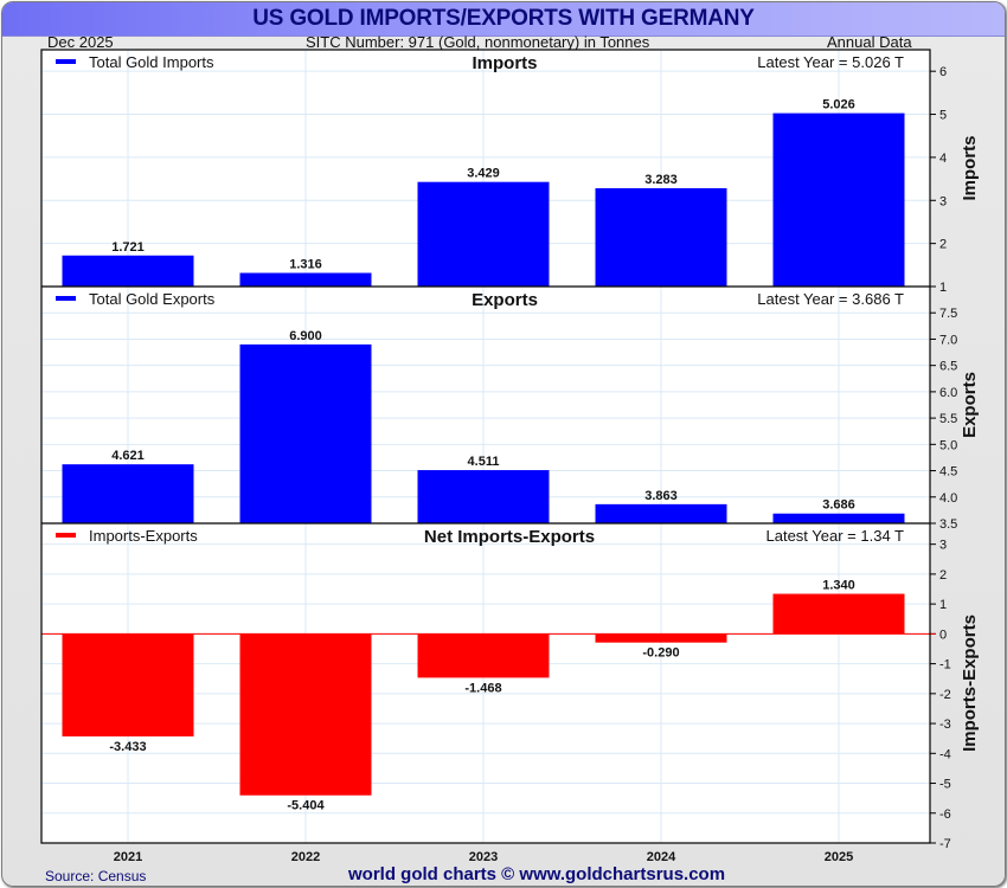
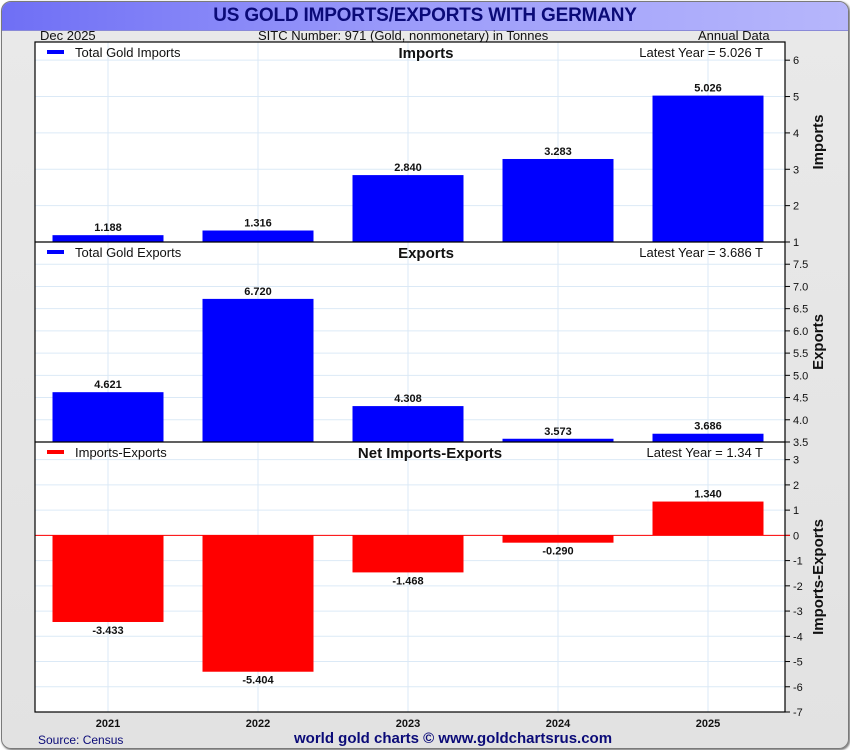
Imports/2021: 1.721 -> 1.188
Imports/2023: 3.429 -> 2.840
Exports/2022: 6.900 -> 6.720
Exports/2023: 4.511 -> 4.308
Exports/2024: 3.863 -> 3.573
